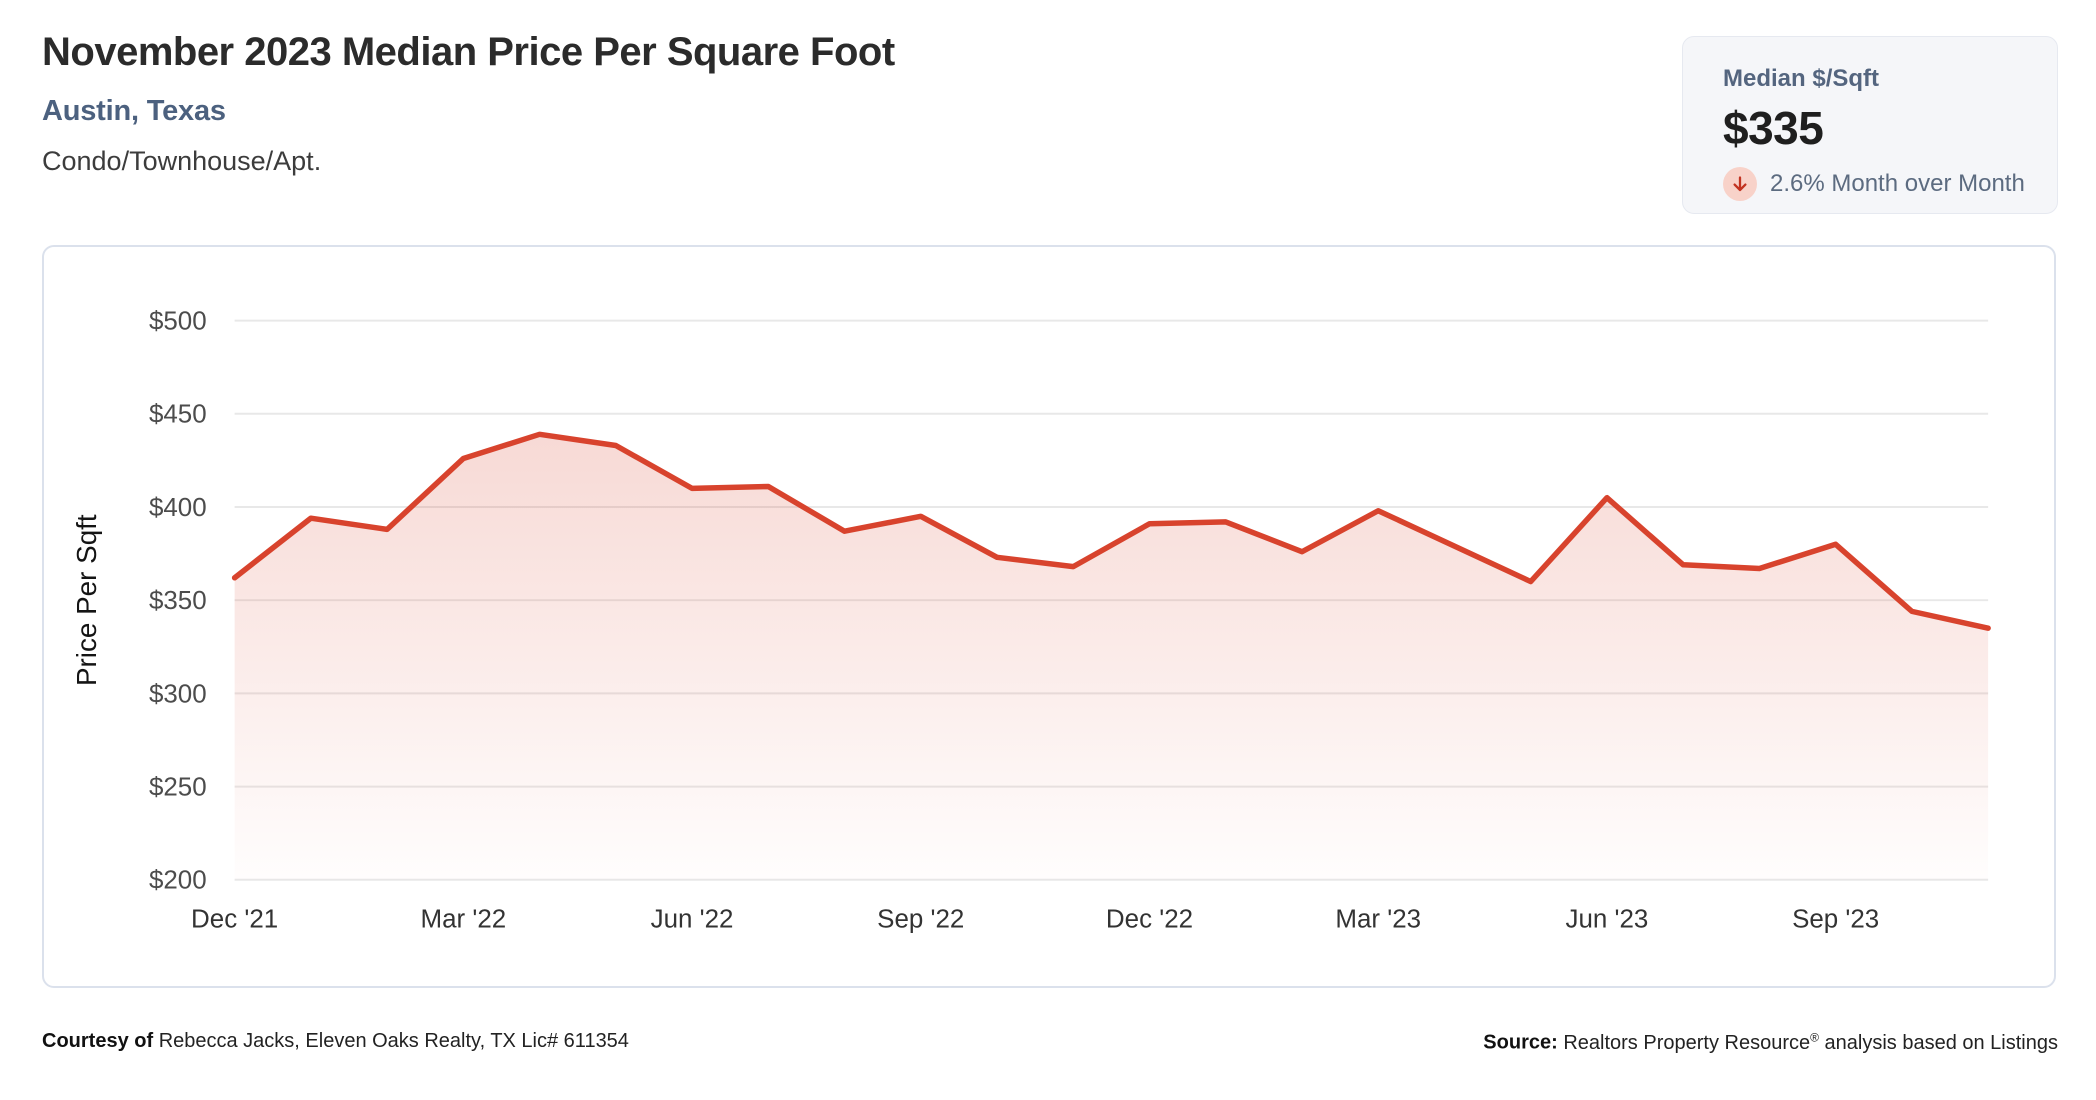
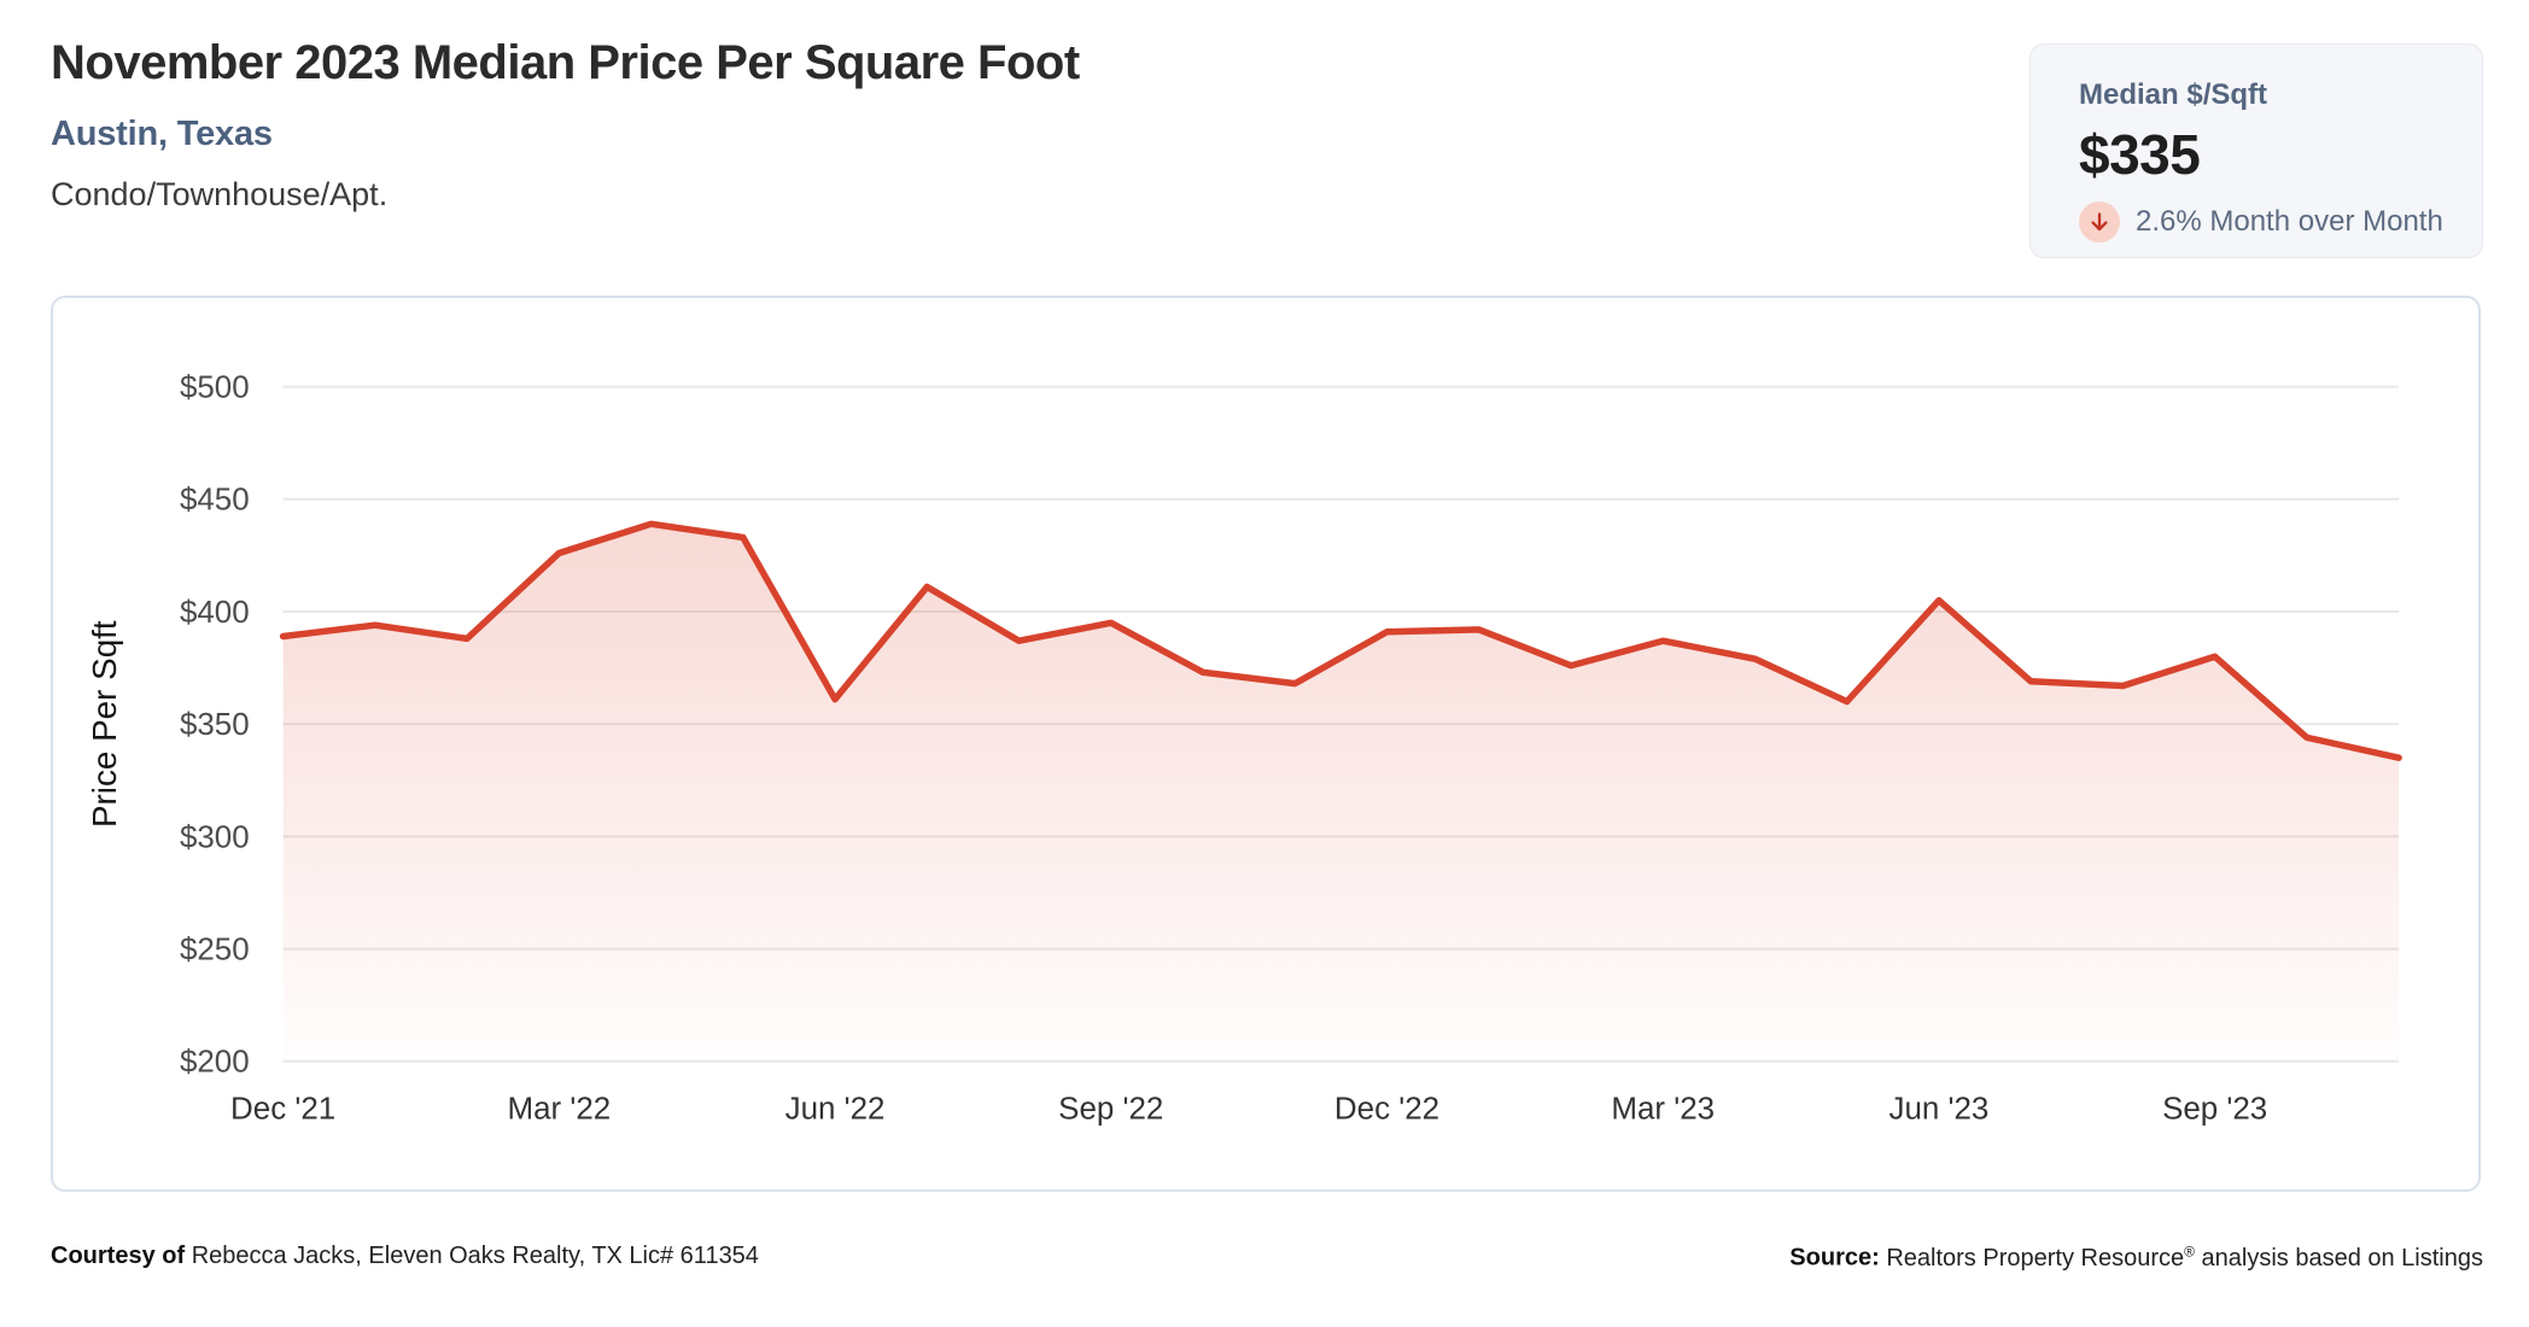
Dec '21: $362 -> $389
Jun '22: $410 -> $361
Mar '23: $398 -> $387
